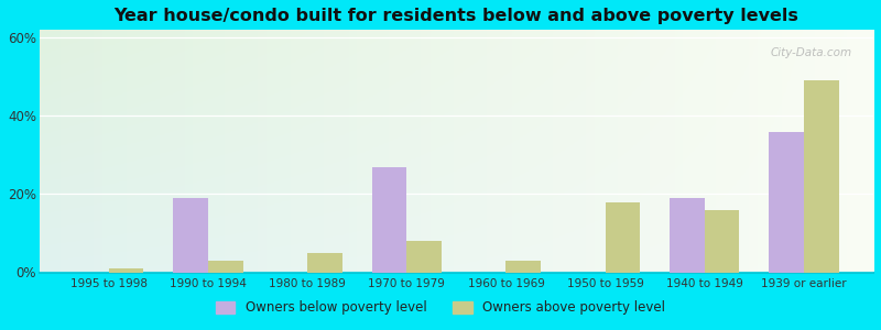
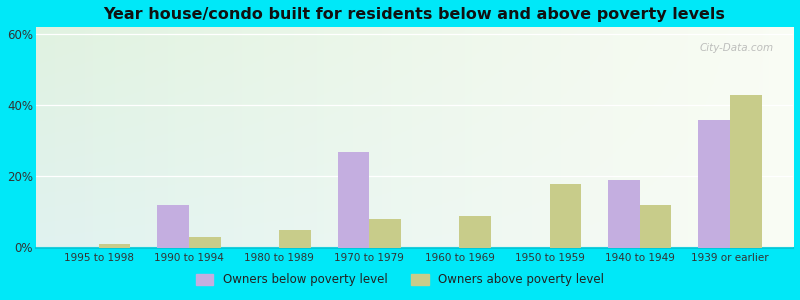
Owners below poverty level/1990 to 1994: 19% -> 12%
Owners above poverty level/1960 to 1969: 3% -> 9%
Owners above poverty level/1940 to 1949: 16% -> 12%
Owners above poverty level/1939 or earlier: 49% -> 43%
